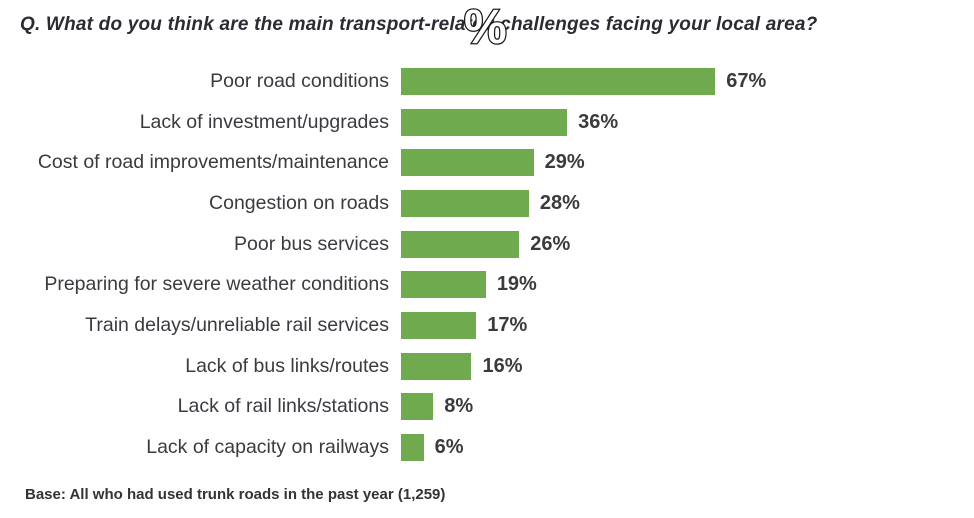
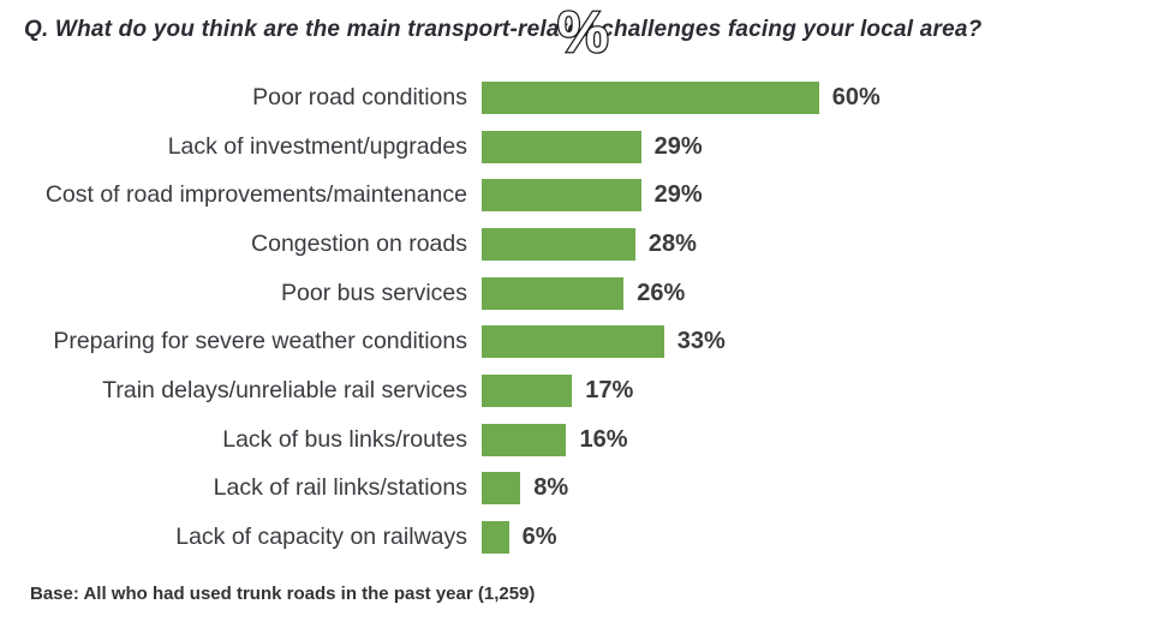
Poor road conditions: 67% -> 60%
Lack of investment/upgrades: 36% -> 29%
Preparing for severe weather conditions: 19% -> 33%
